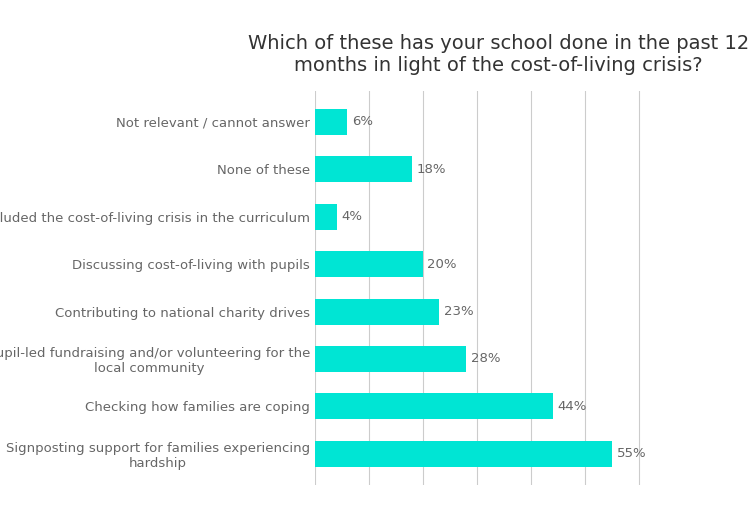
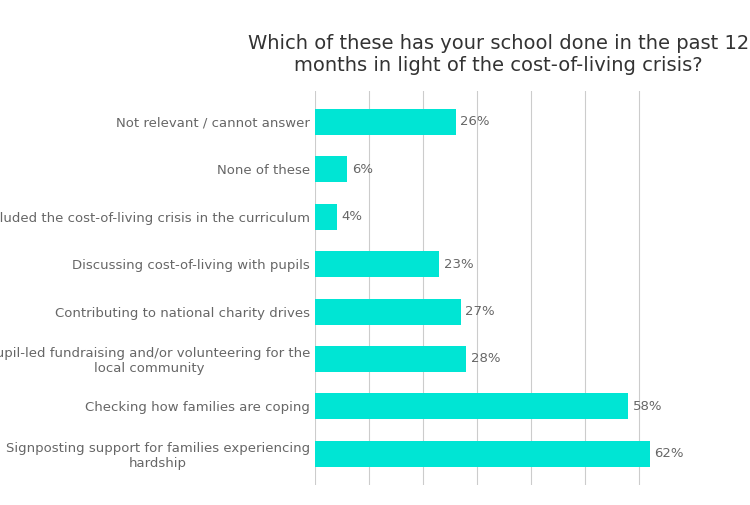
Not relevant / cannot answer: 6% -> 26%
None of these: 18% -> 6%
Discussing cost-of-living with pupils: 20% -> 23%
Contributing to national charity drives: 23% -> 27%
Checking how families are coping: 44% -> 58%
Signposting support for families experiencing hardship: 55% -> 62%
